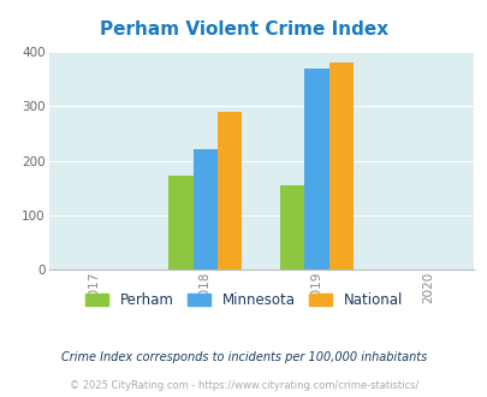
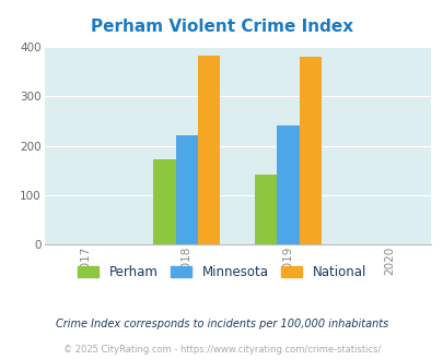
National/2018: 290 -> 382
Perham/2019: 155 -> 142
Minnesota/2019: 370 -> 240
